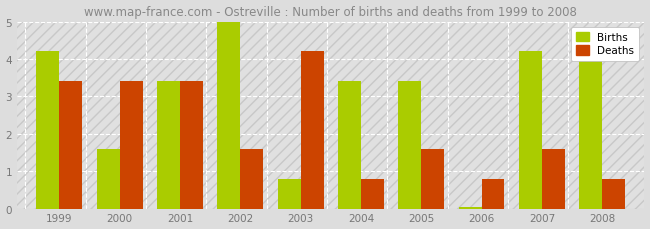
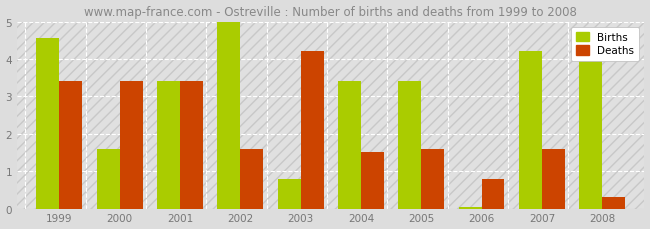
Births/1999: 4.20 -> 4.55
Deaths/2004: 0.8 -> 1.5
Deaths/2008: 0.8 -> 0.3
